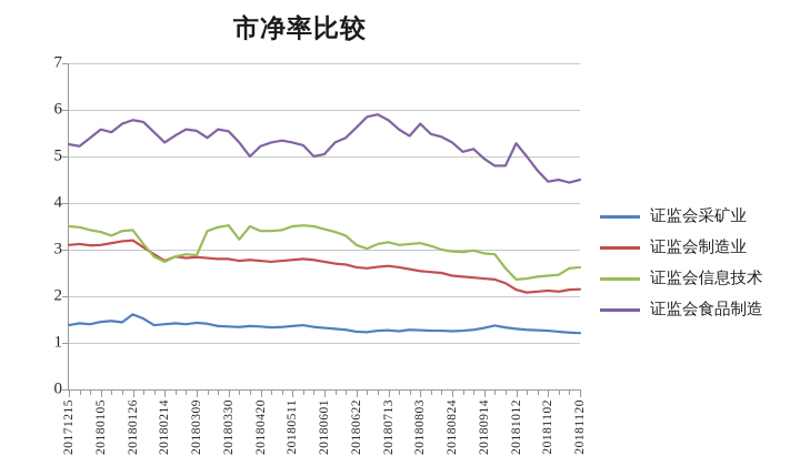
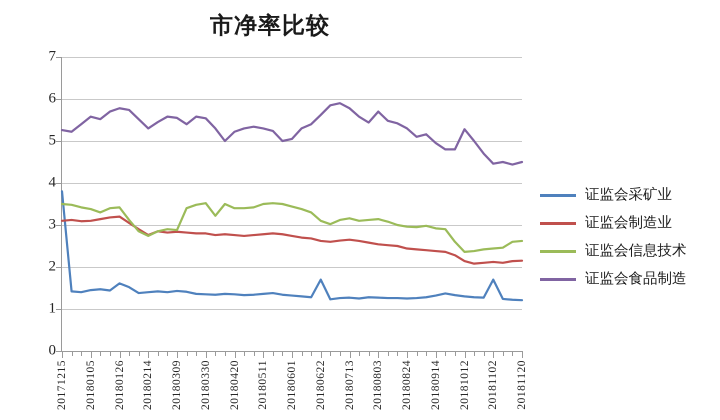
证监会采矿业/20171215: 1.4 -> 3.8
证监会采矿业/20180622: 1.2 -> 1.7
证监会采矿业/20181102: 1.3 -> 1.7
